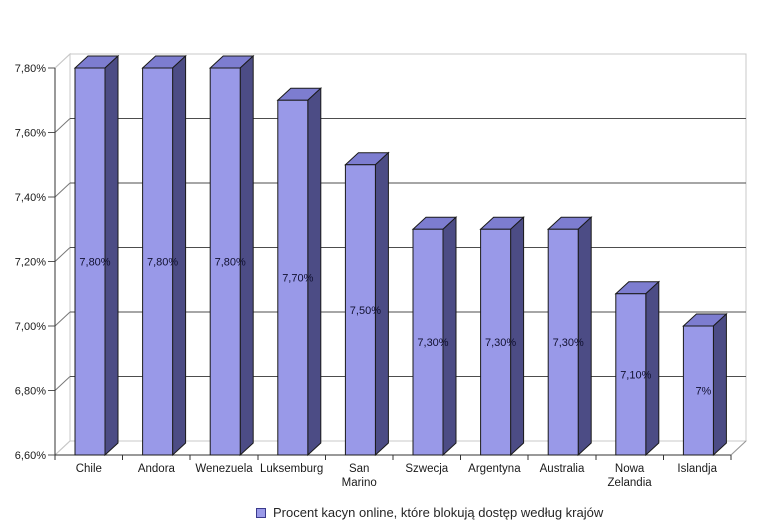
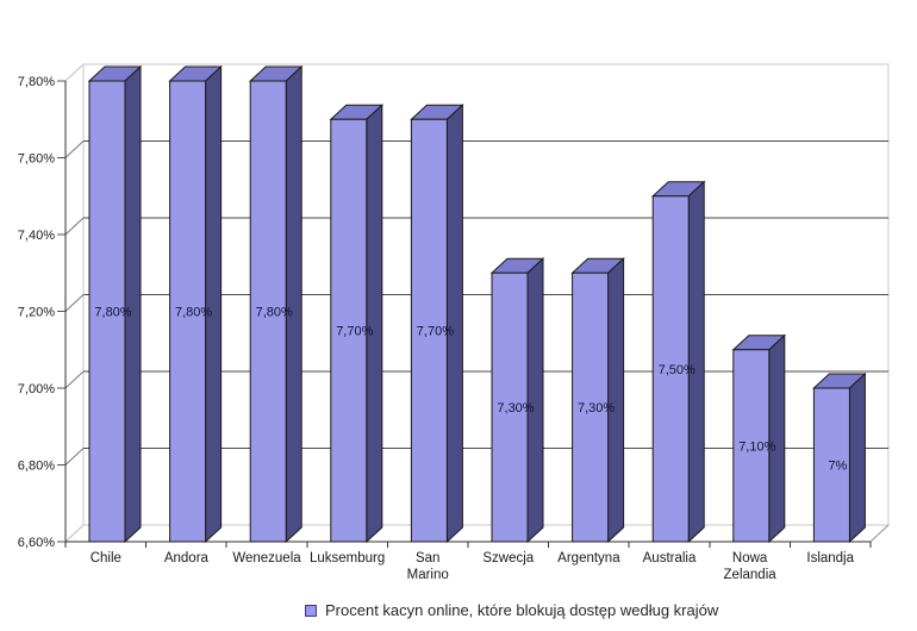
San Marino: 7,50% -> 7,70%
Australia: 7,30% -> 7,50%
